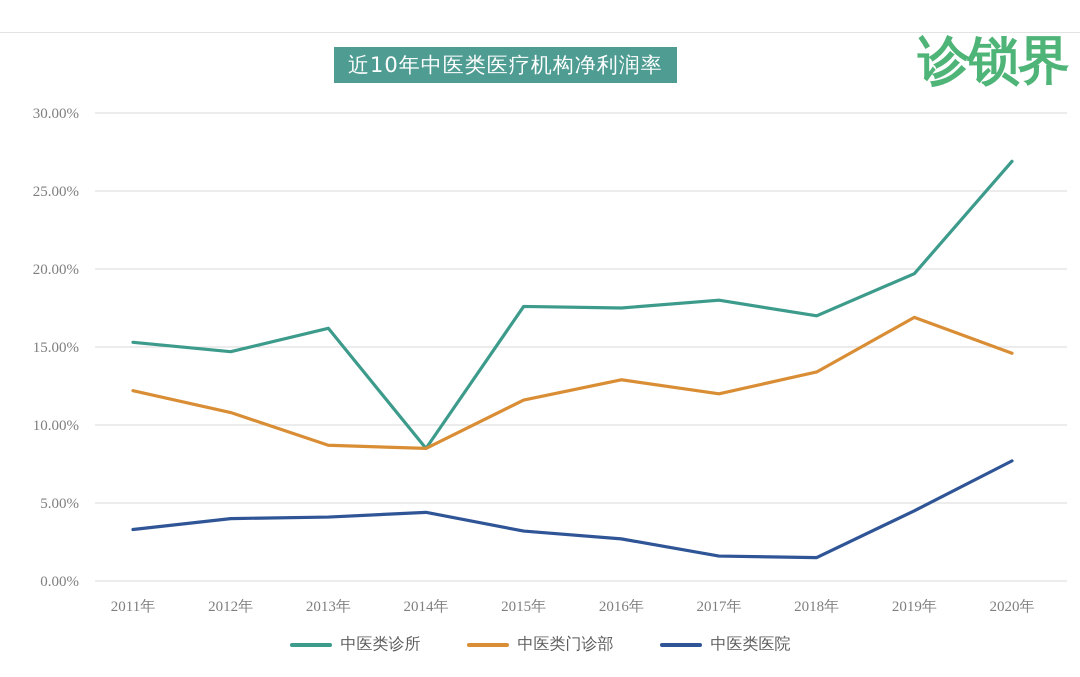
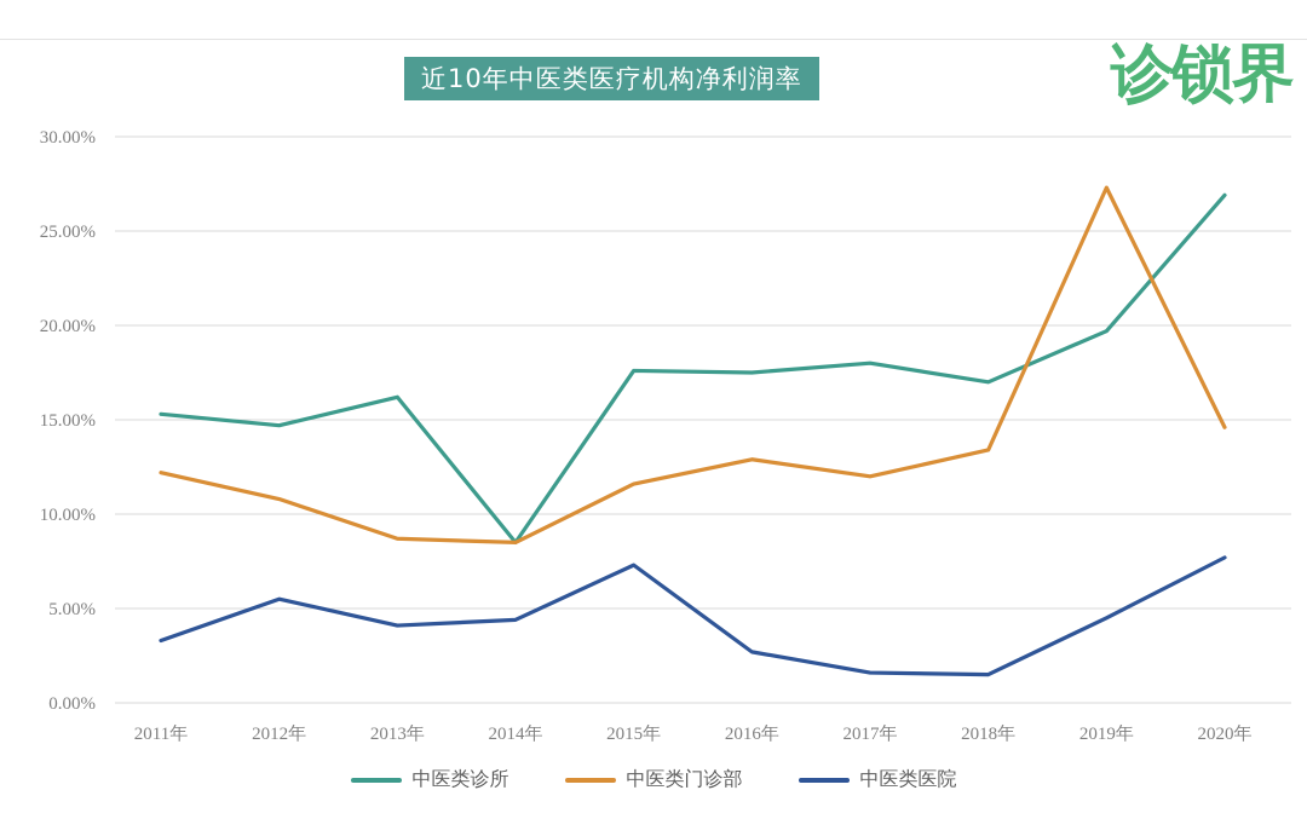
中医类医院/2012年: 4.0% -> 5.5%
中医类医院/2015年: 3.2% -> 7.3%
中医类门诊部/2019年: 16.9% -> 27.3%
